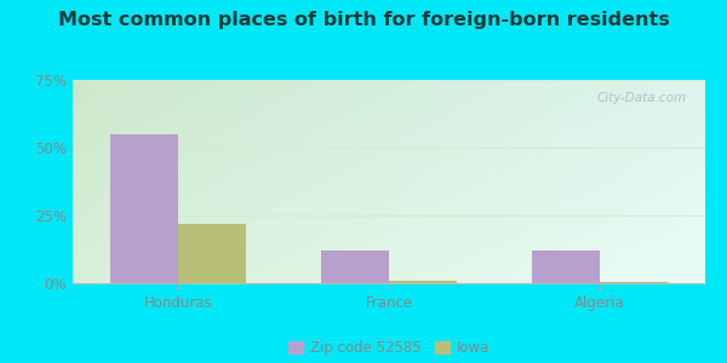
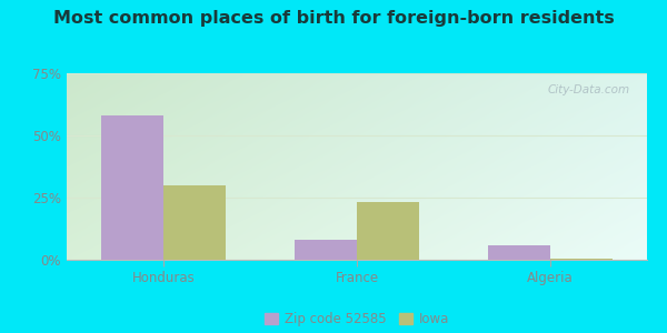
Zip code 52585/Honduras: 55% -> 58%
Iowa/Honduras: 22.0% -> 30.0%
Zip code 52585/France: 12% -> 8%
Iowa/France: 1.0% -> 23.0%
Zip code 52585/Algeria: 12% -> 6%
